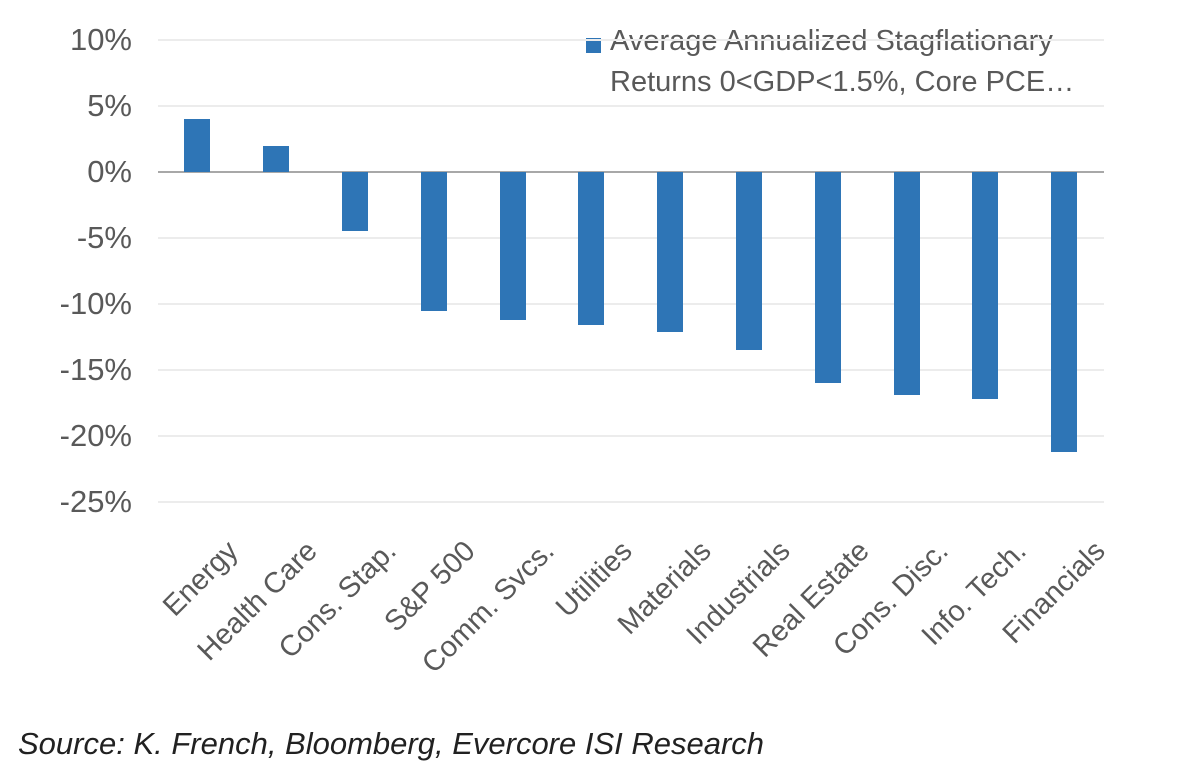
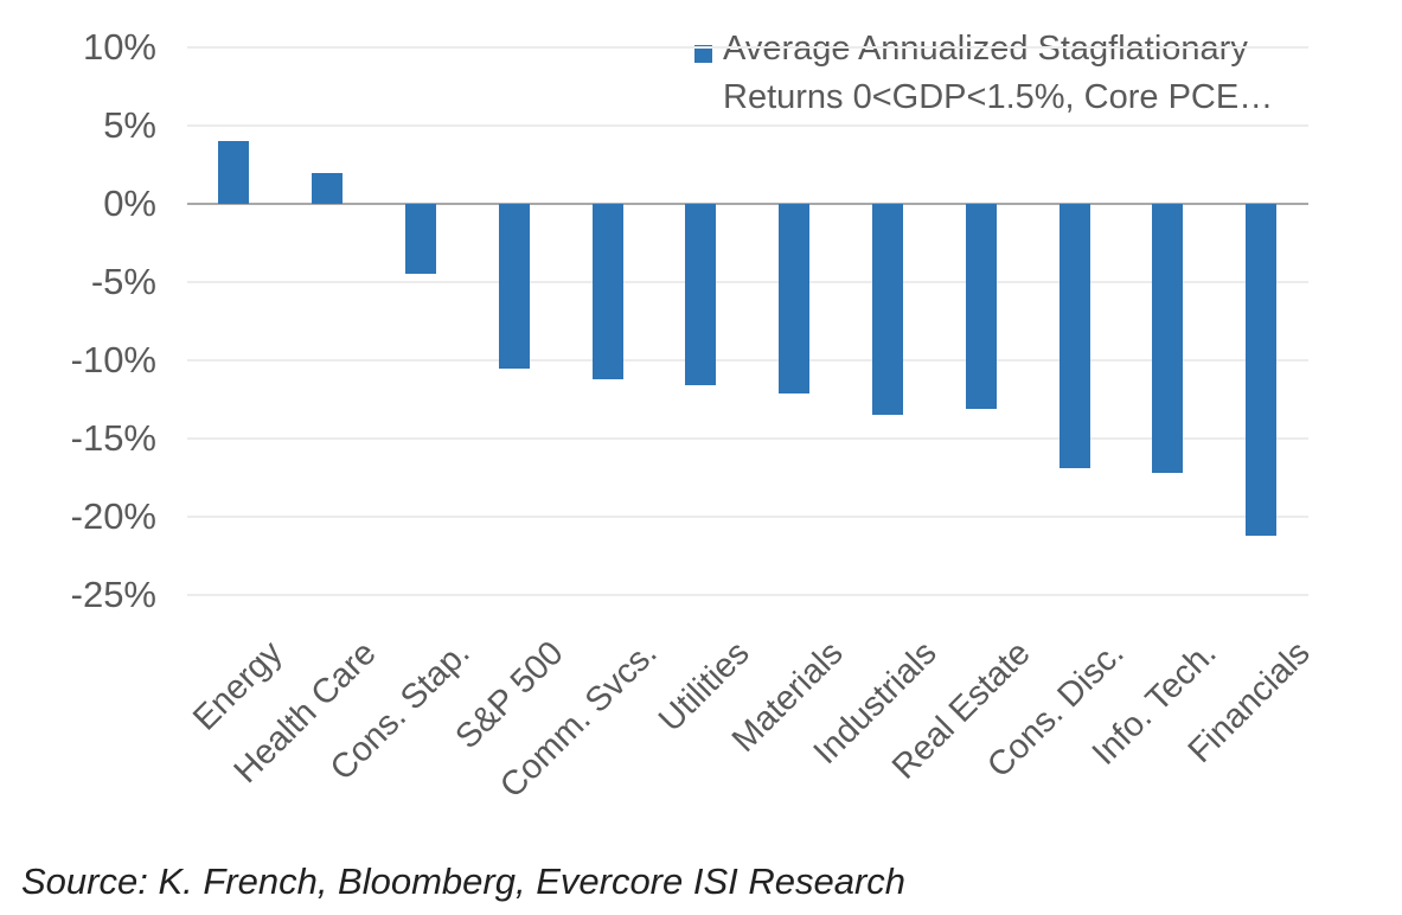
Real Estate: -16.0% -> -13.1%
